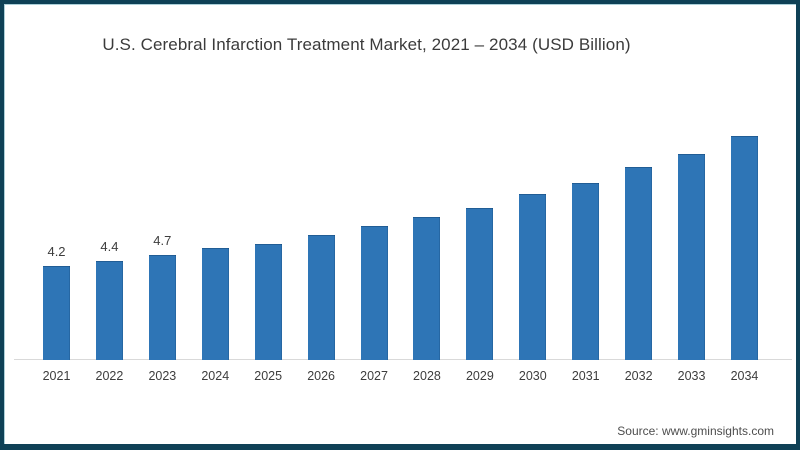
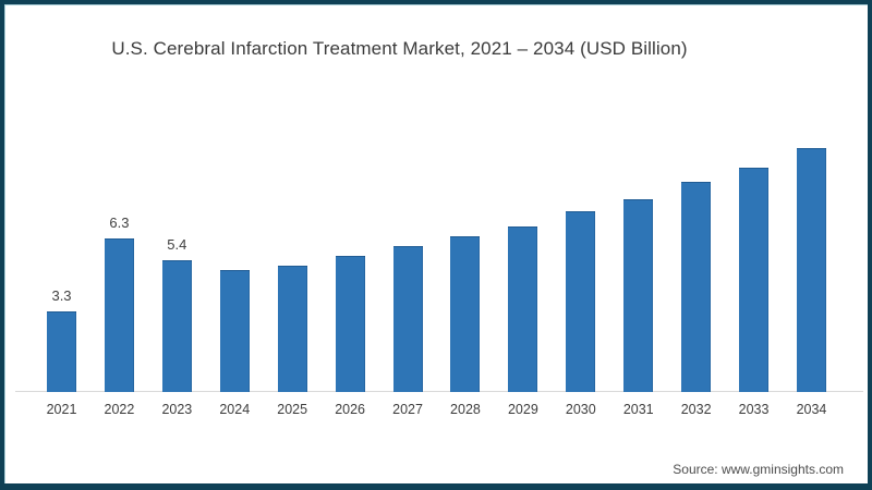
2021: 4.2 -> 3.3
2022: 4.4 -> 6.3
2023: 4.7 -> 5.4
